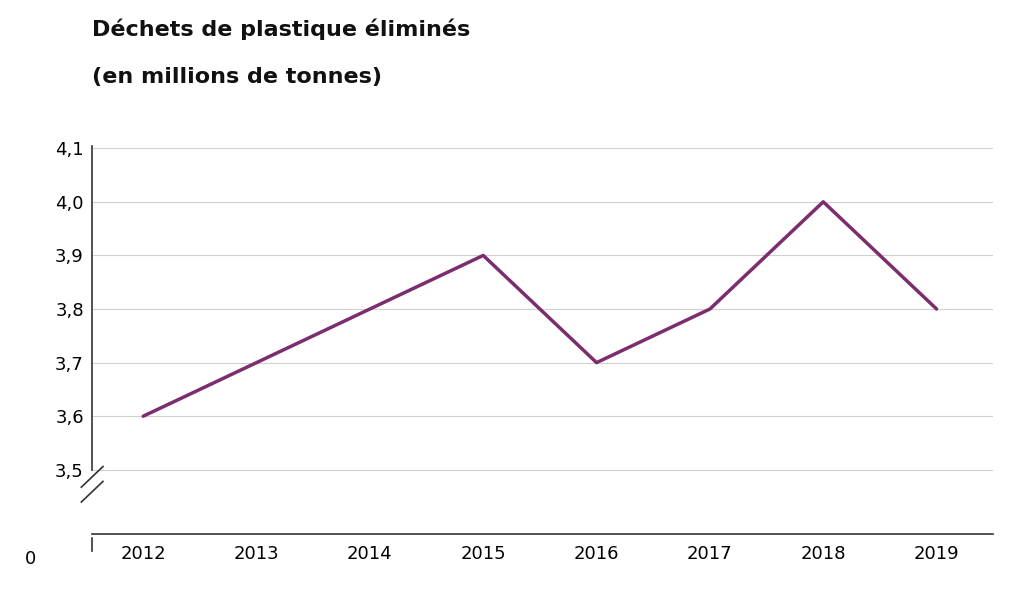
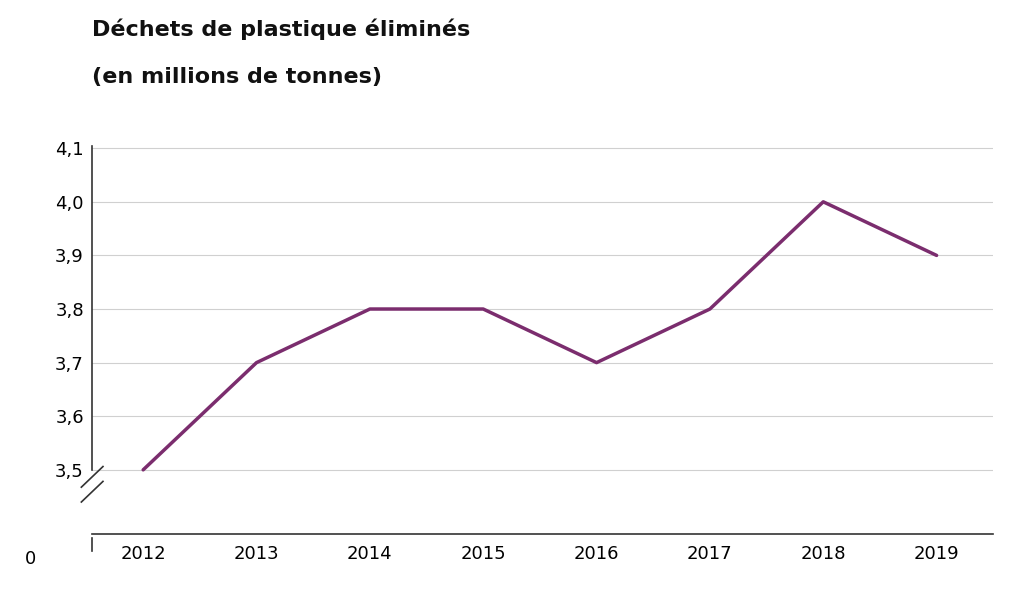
2012: 3,6 -> 3,5
2015: 3,9 -> 3,8
2019: 3,8 -> 3,9
